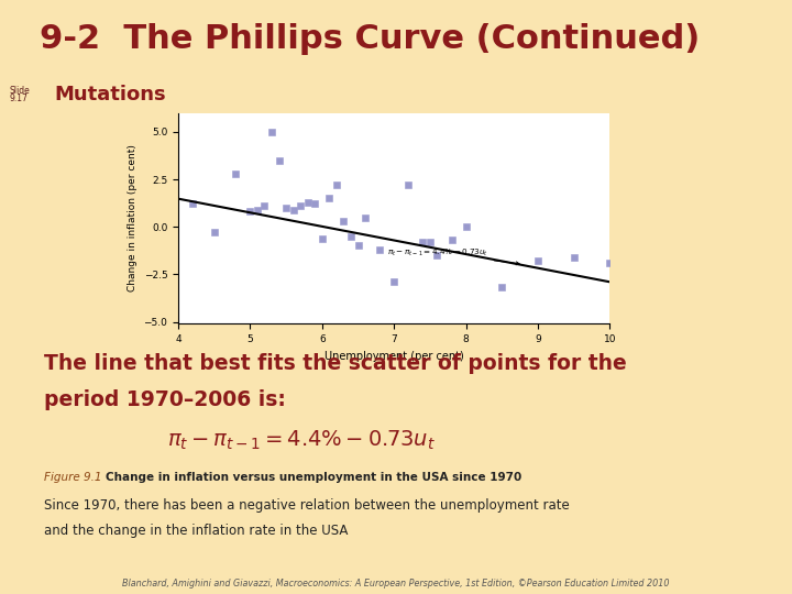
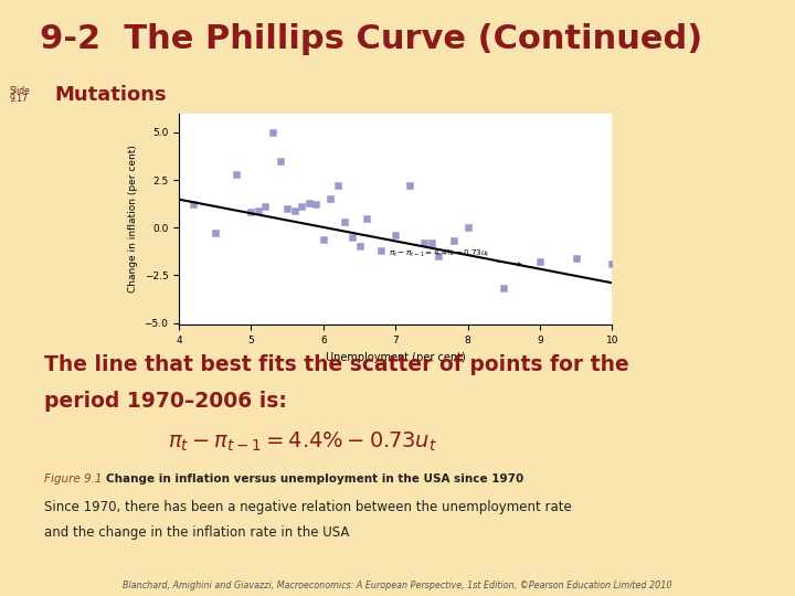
7: -2.9 -> -0.4
